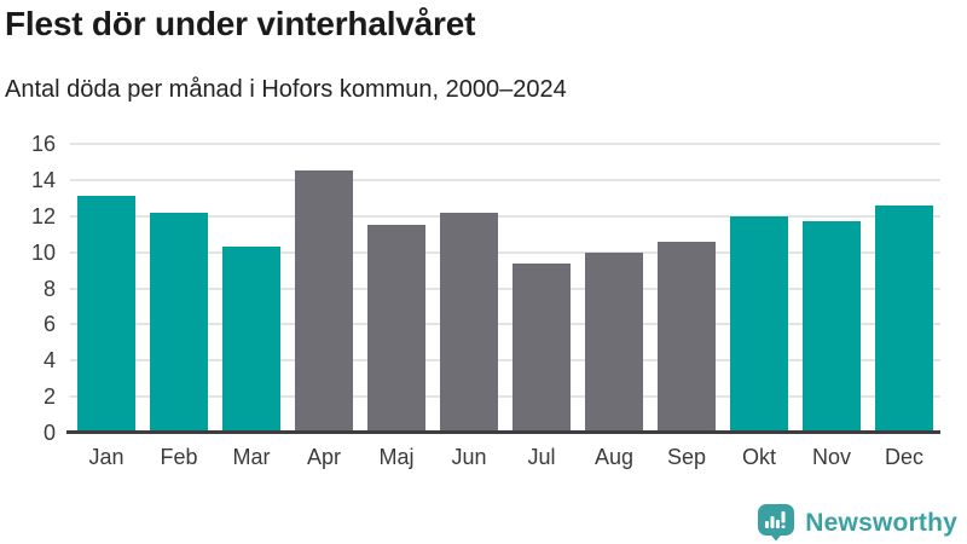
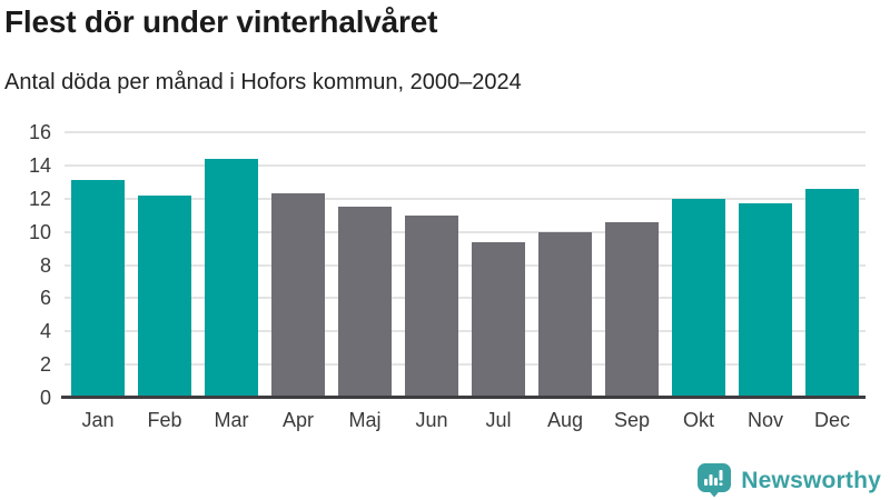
Mar: 10.3 -> 14.4
Apr: 14.5 -> 12.3
Jun: 12.2 -> 11.0
